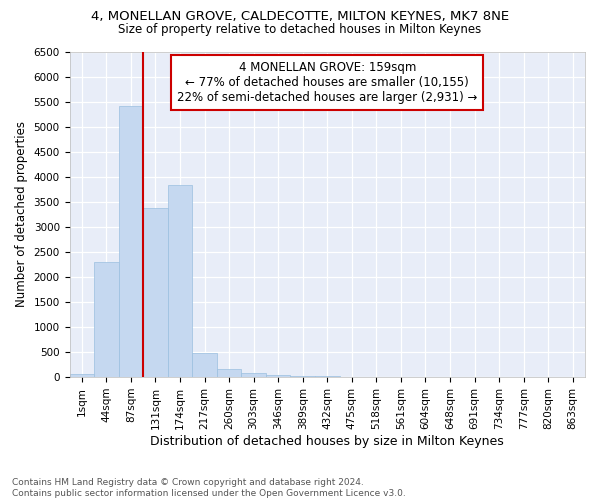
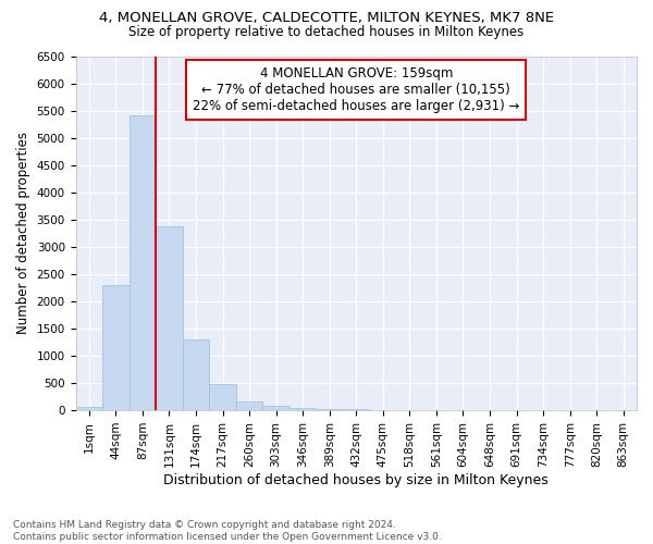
174sqm: 3840 -> 1300
